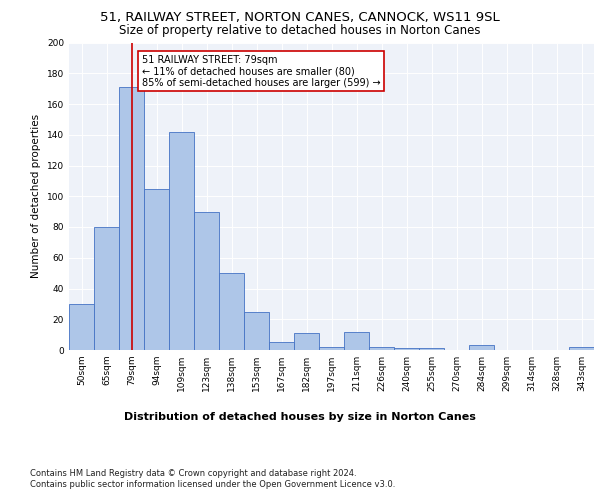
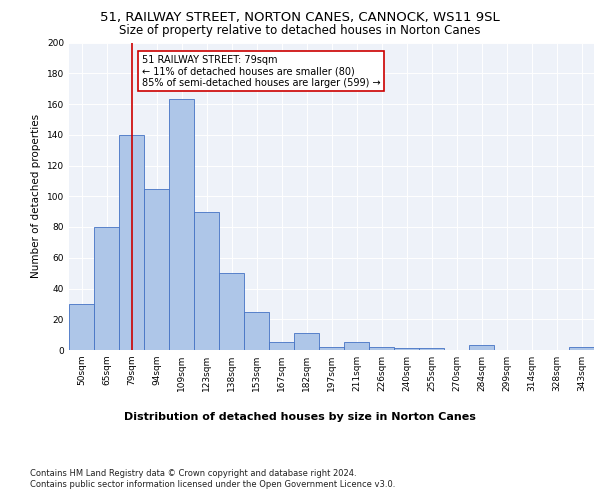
79sqm: 171 -> 140
109sqm: 142 -> 163
211sqm: 12 -> 5
